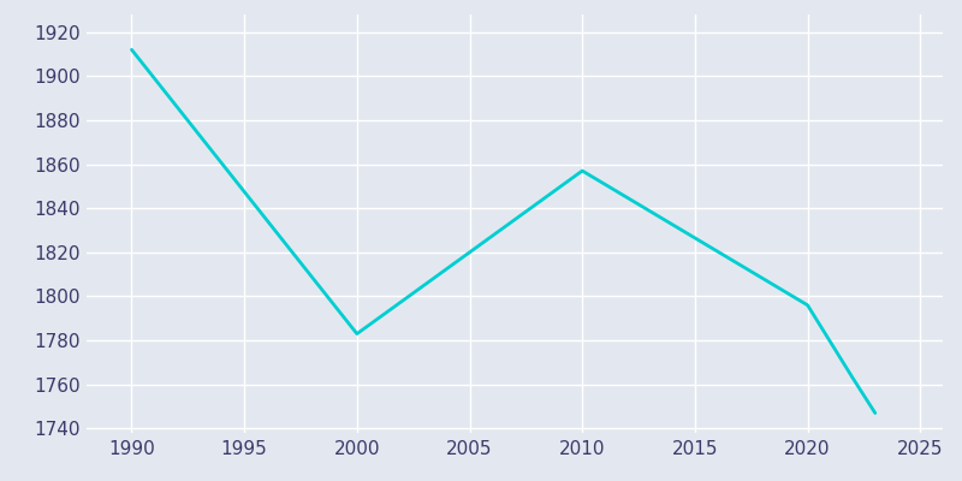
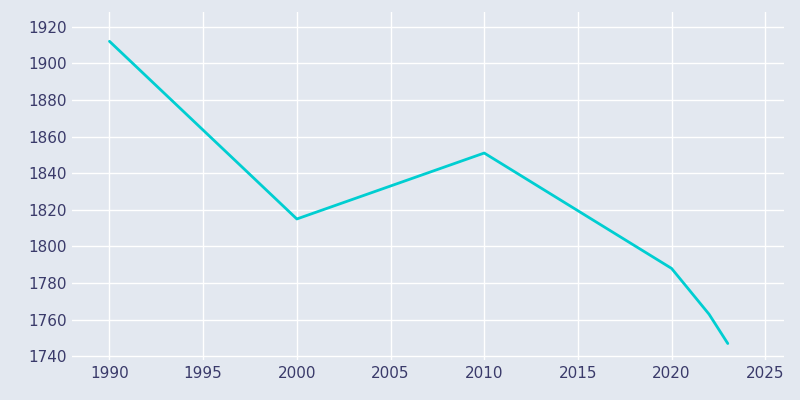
2000: 1783 -> 1815
2010: 1857 -> 1851
2020: 1796 -> 1788
